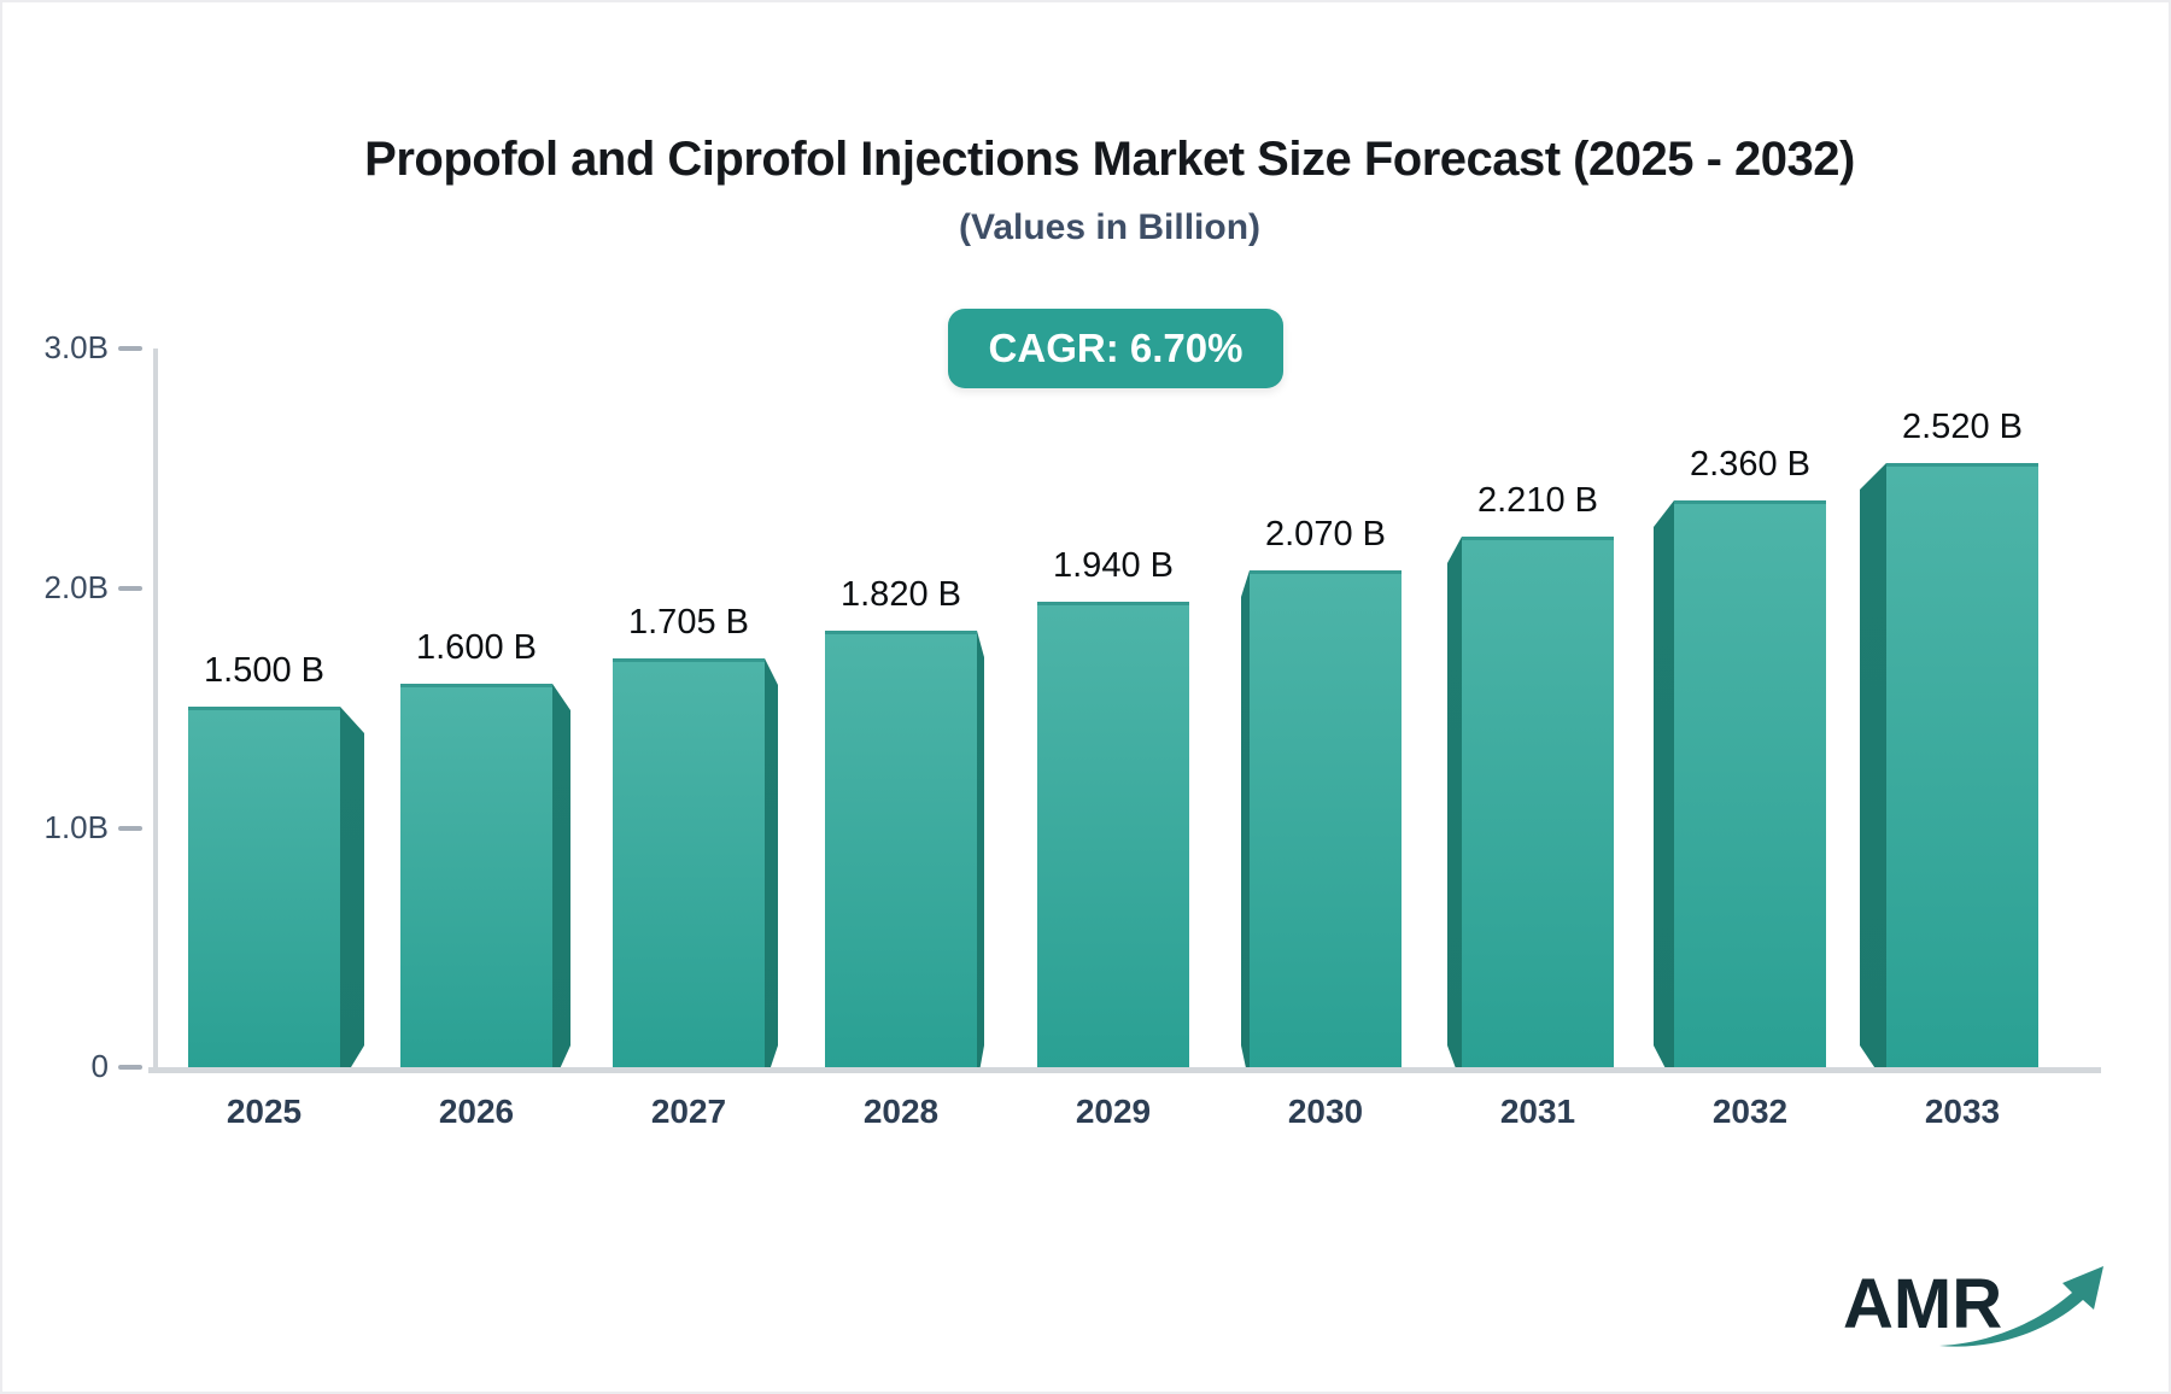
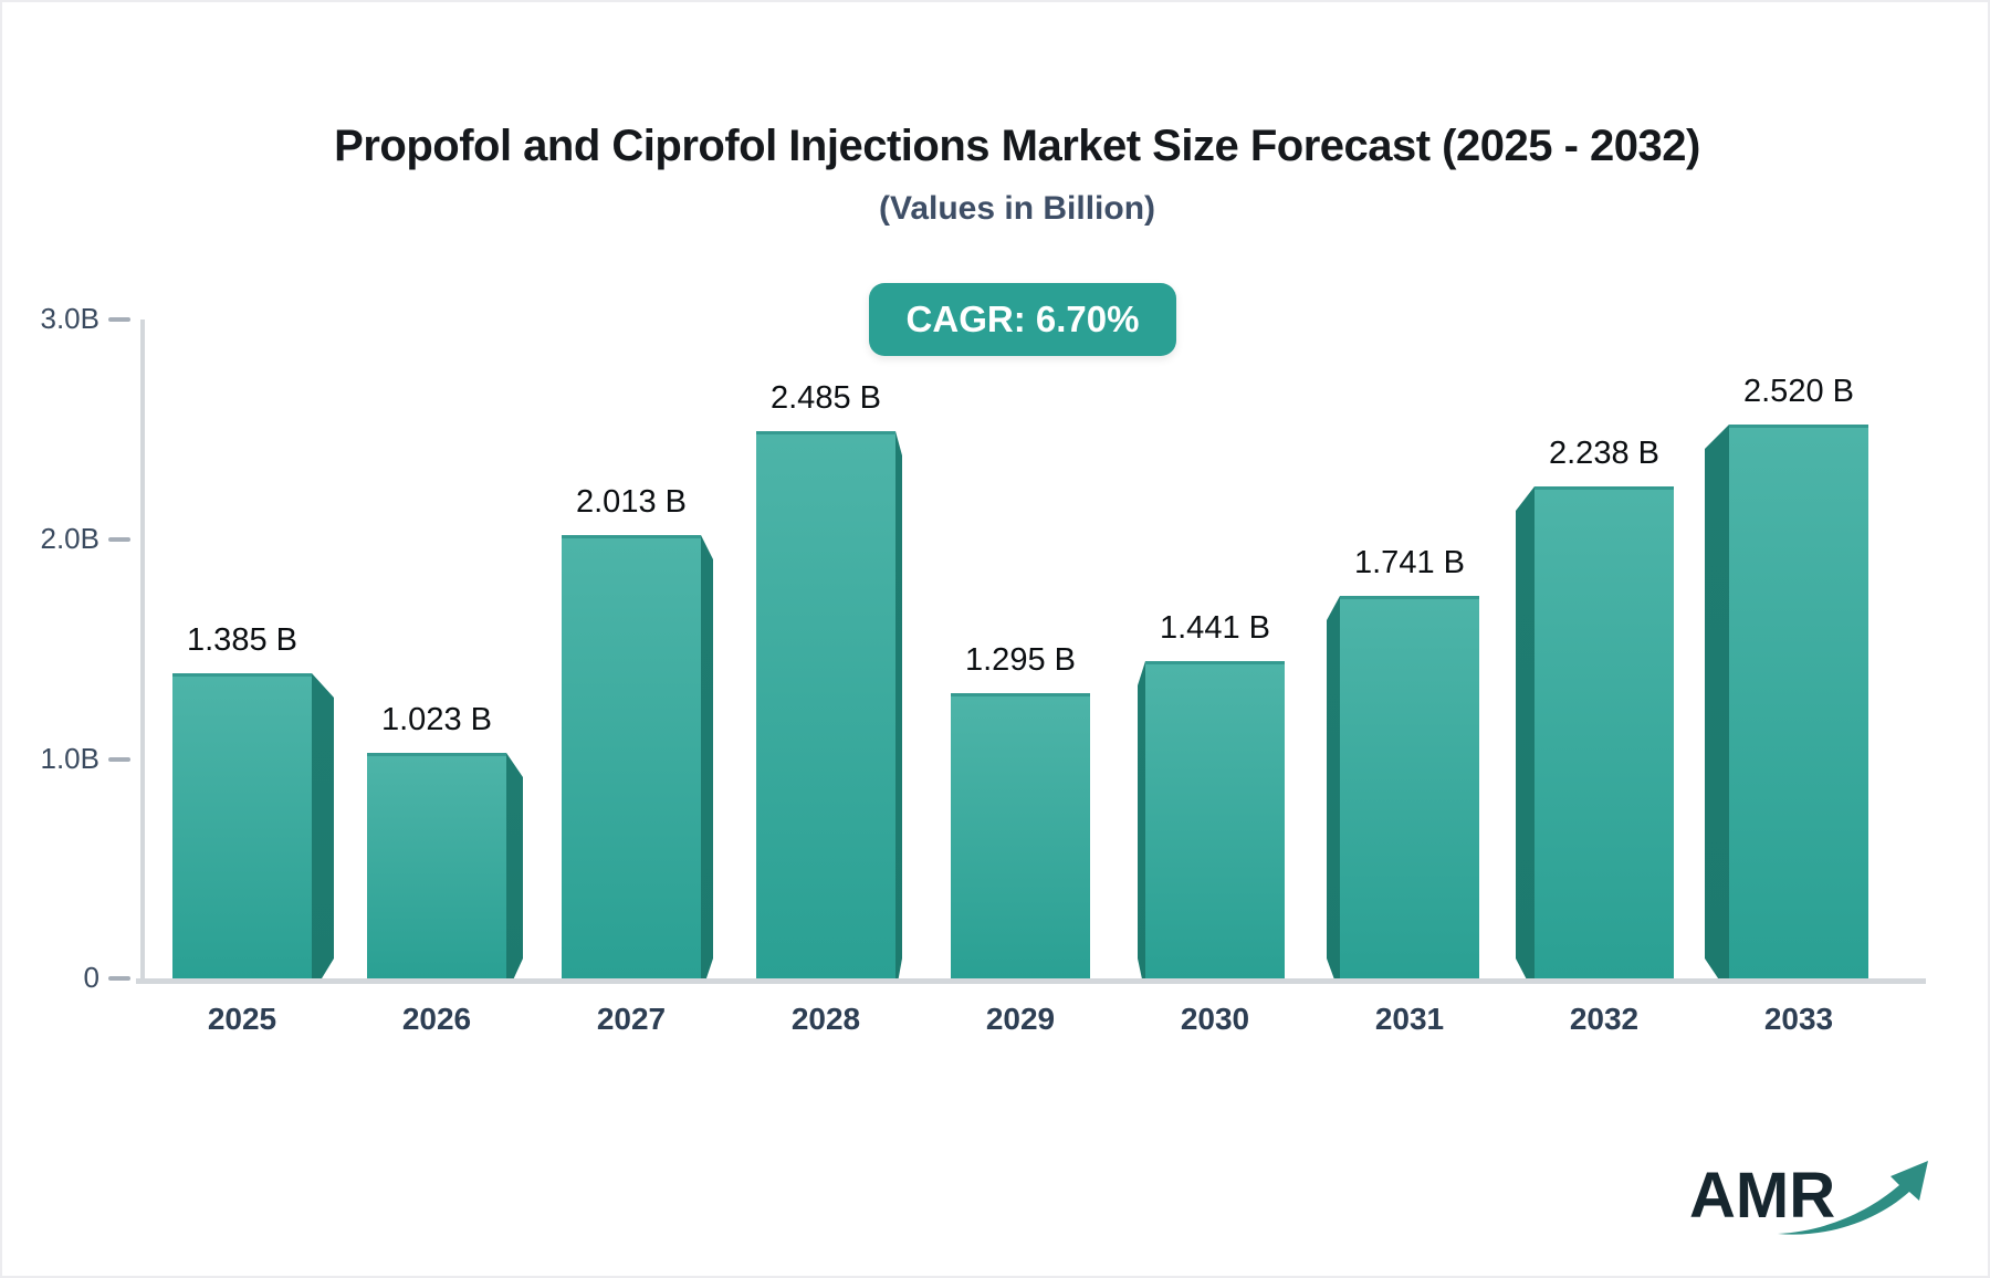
2025: 1.500 -> 1.385
2026: 1.600 -> 1.023
2027: 1.705 -> 2.013
2028: 1.820 -> 2.485
2029: 1.940 -> 1.295
2030: 2.070 -> 1.441
2031: 2.210 -> 1.741
2032: 2.360 -> 2.238
